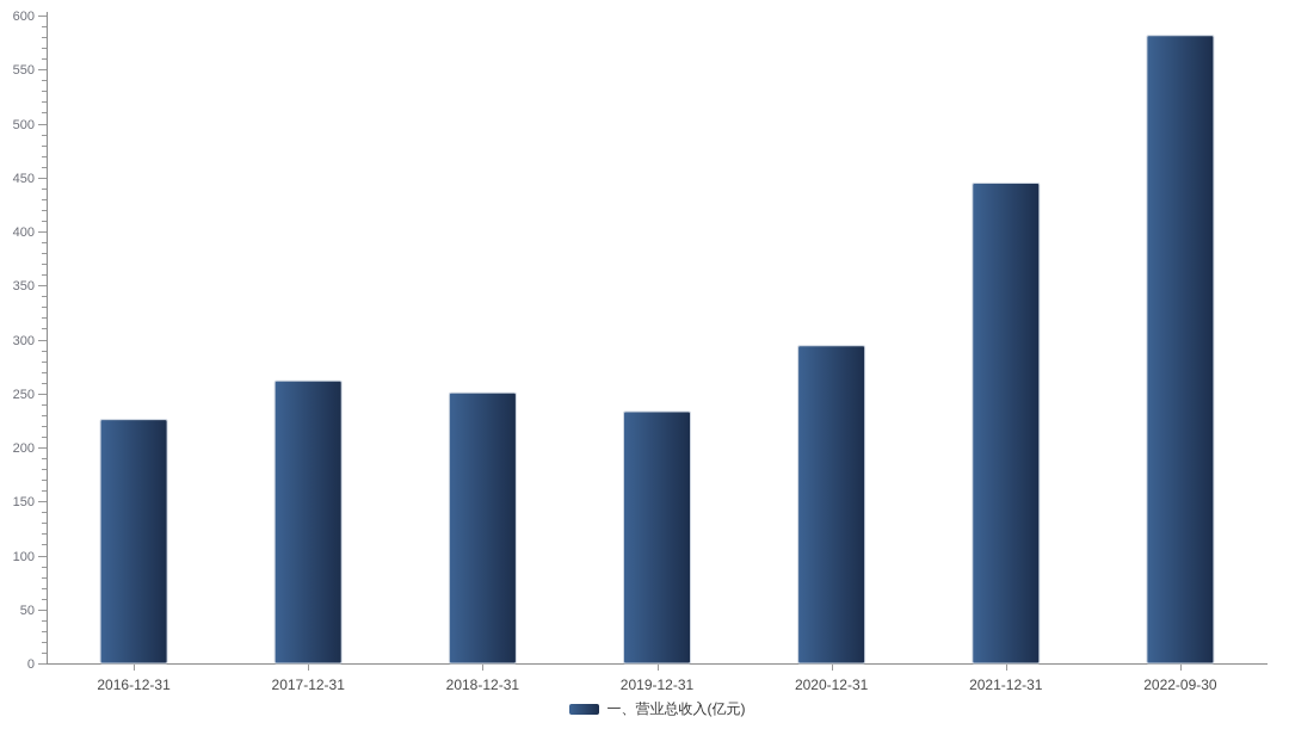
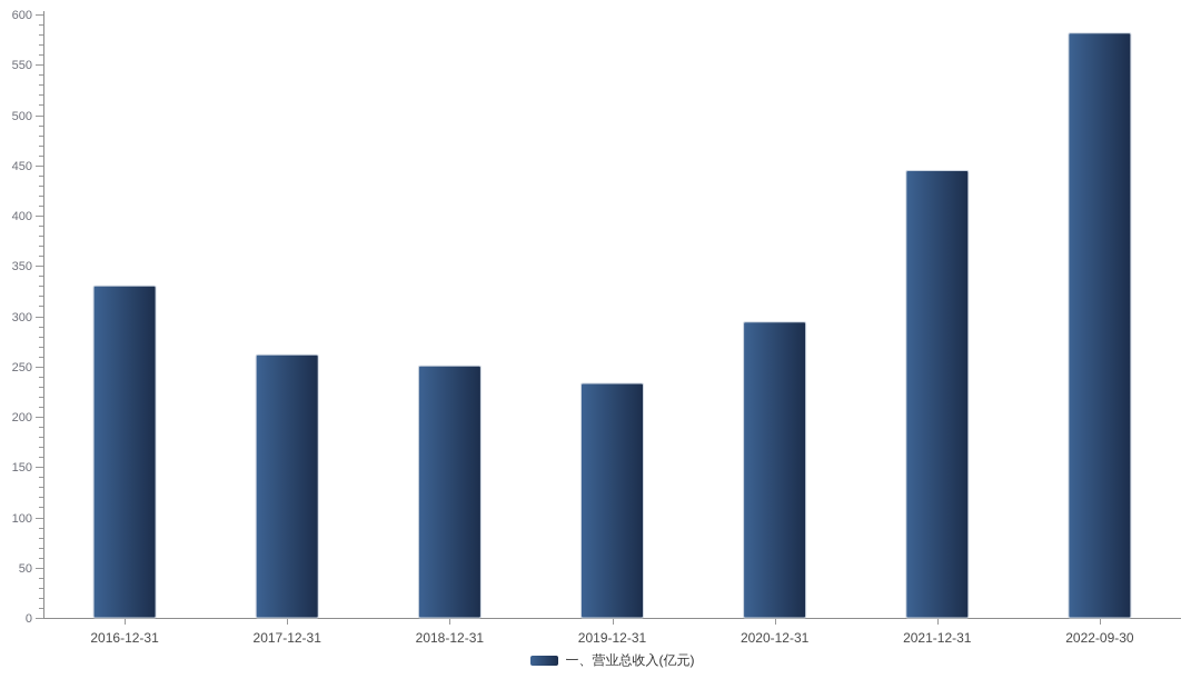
2016-12-31: 230 -> 330
